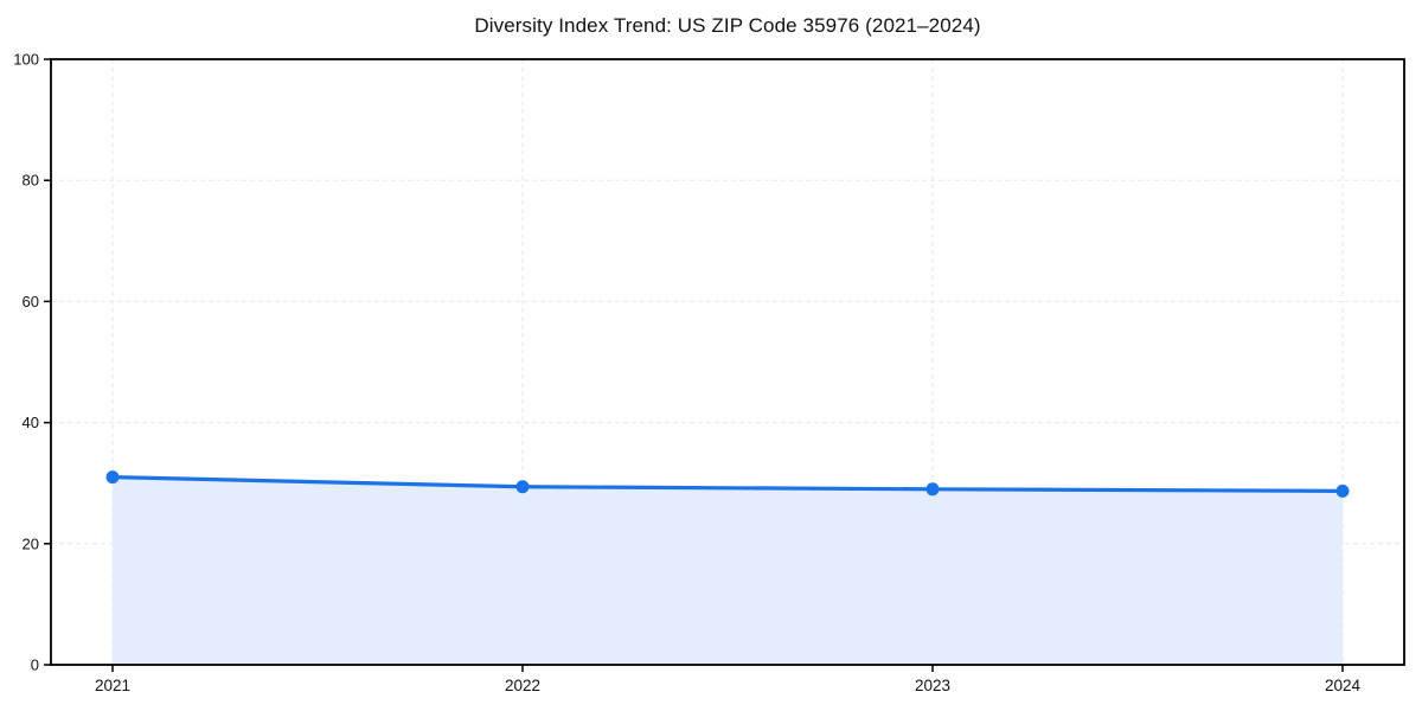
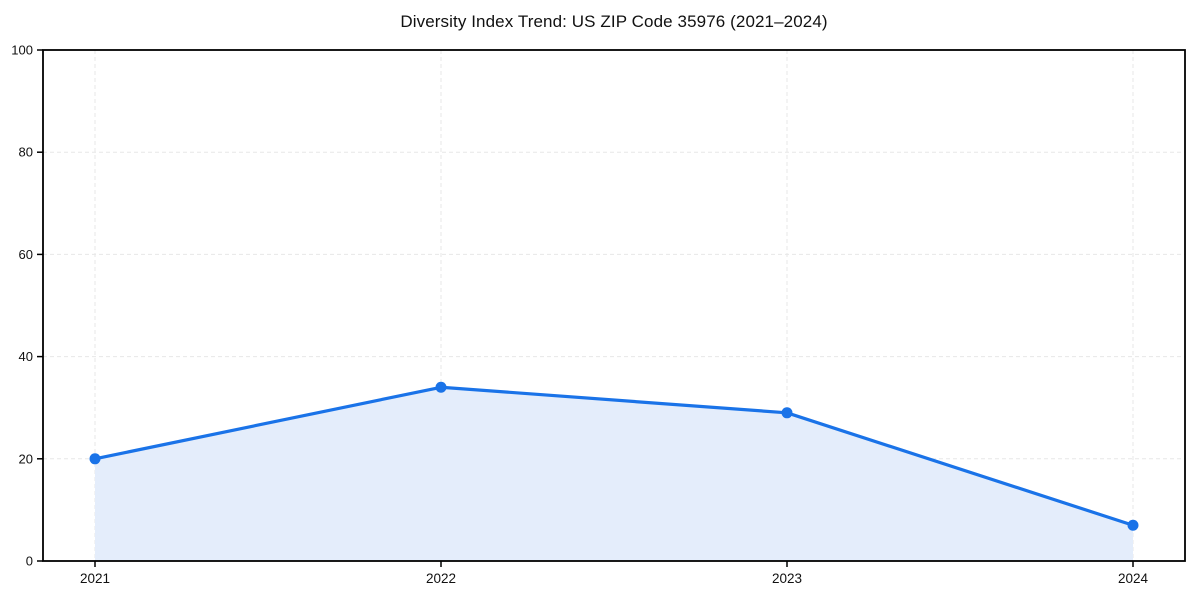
2021: 31 -> 20
2022: 29 -> 34
2024: 29 -> 7
